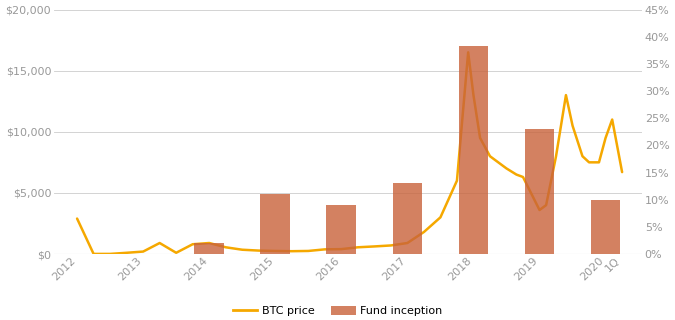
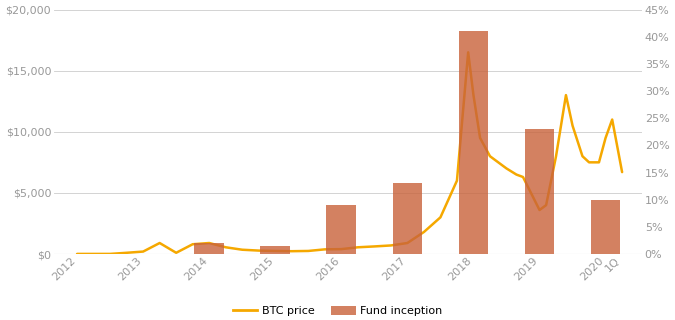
BTC price/2012: $2,900 -> $0
Fund inception/2015: 11.0% -> 1.5%
Fund inception/2018: 38.2% -> 41.0%
